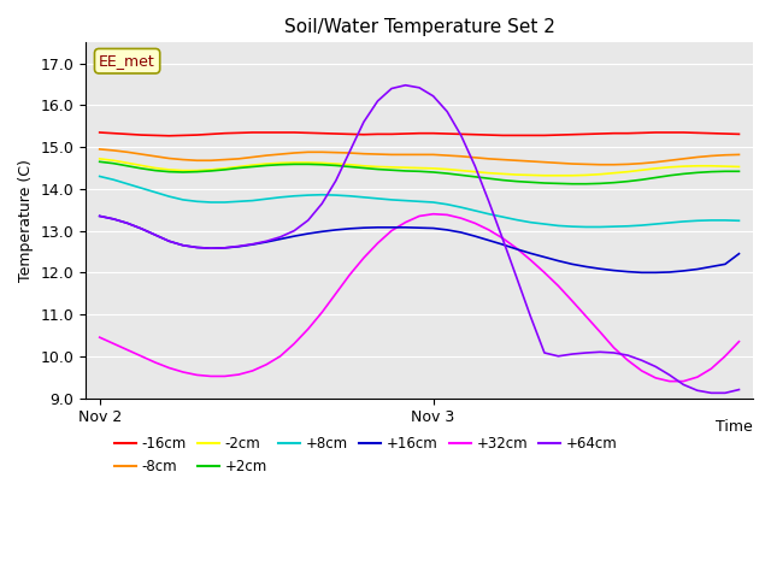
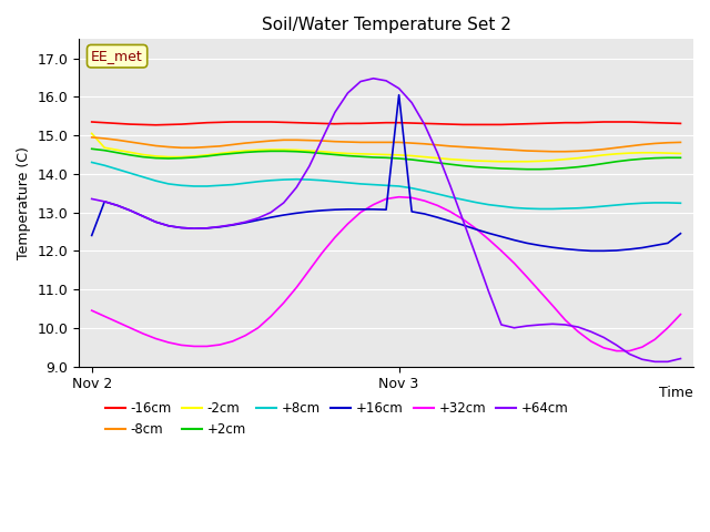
-2cm/Nov 2: 14.72 -> 15.05
+16cm/Nov 2: 13.35 -> 12.40
+16cm/Nov 3: 13.06 -> 16.05
